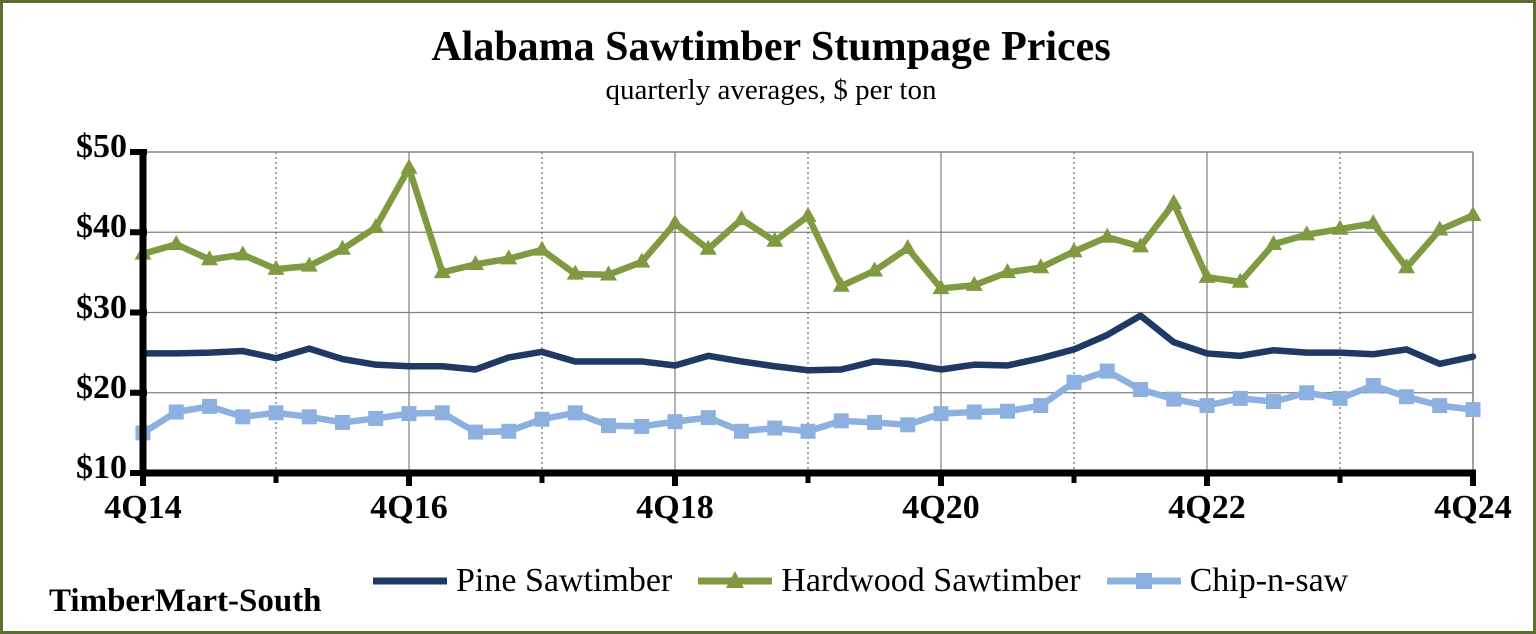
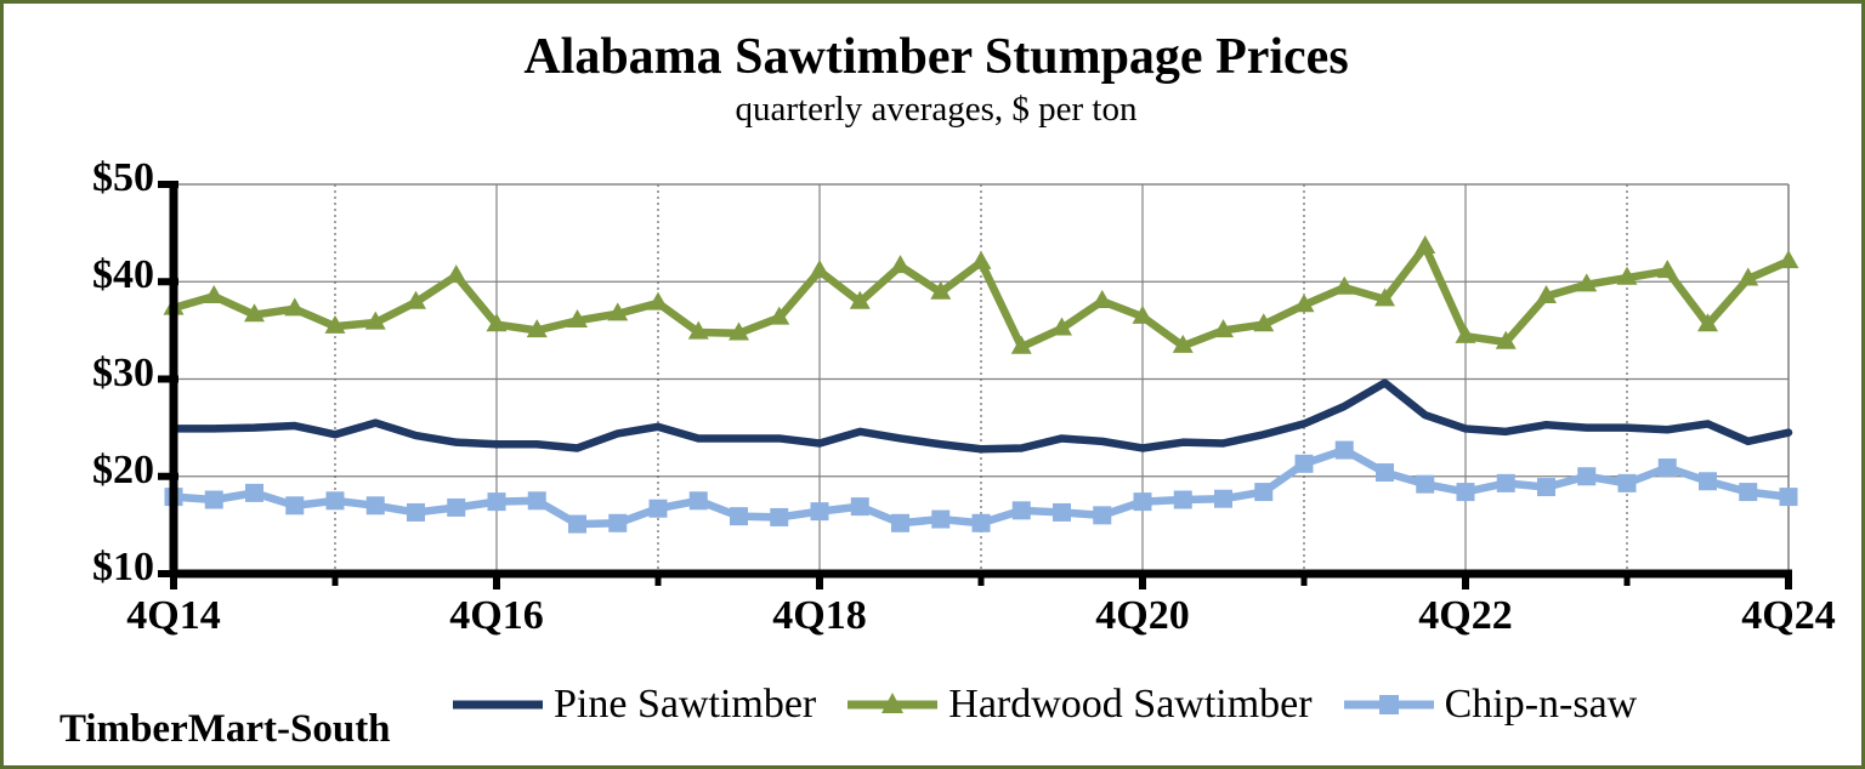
Chip-n-saw/4Q14: $15 -> $18
Hardwood Sawtimber/4Q16: $48 -> $36
Hardwood Sawtimber/4Q20: $33 -> $36
